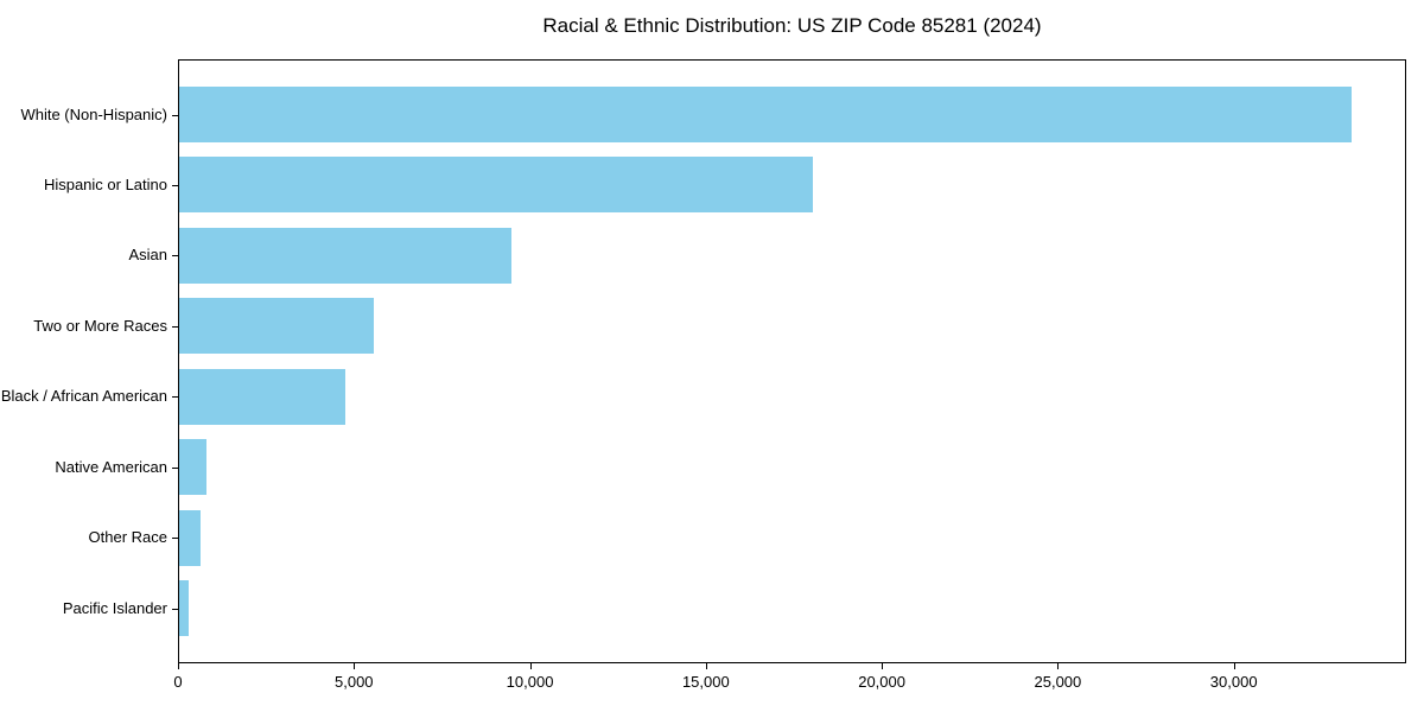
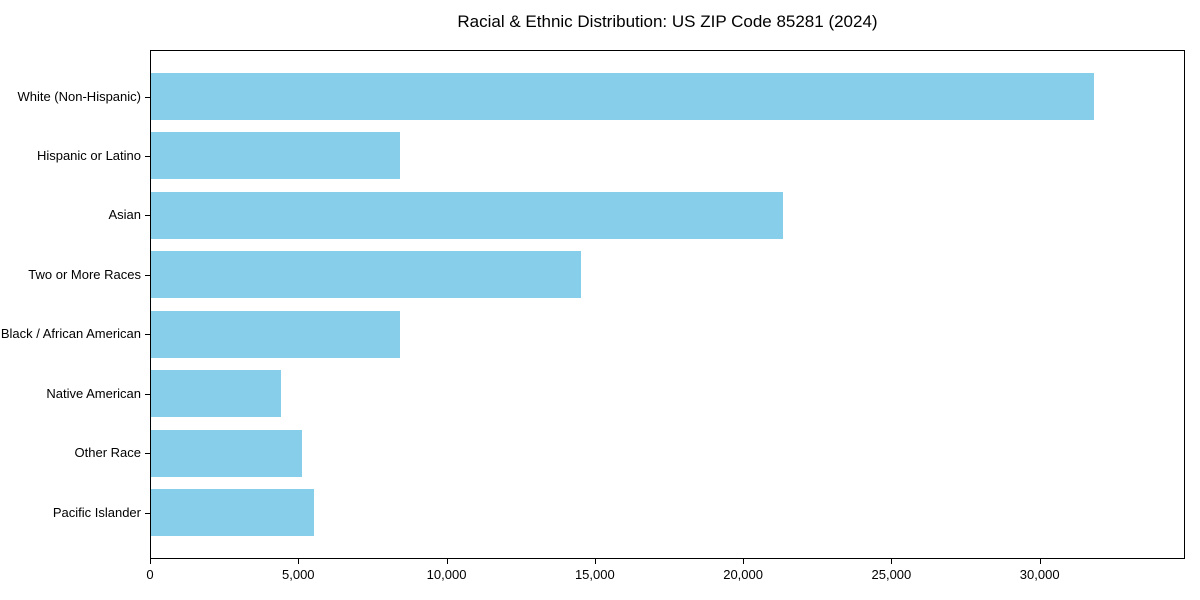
White (Non-Hispanic): 33300 -> 31800
Hispanic or Latino: 18000 -> 8400
Asian: 9400 -> 21300
Two or More Races: 5500 -> 14500
Black / African American: 4700 -> 8400
Native American: 800 -> 4400
Other Race: 600 -> 5100
Pacific Islander: 300 -> 5500
